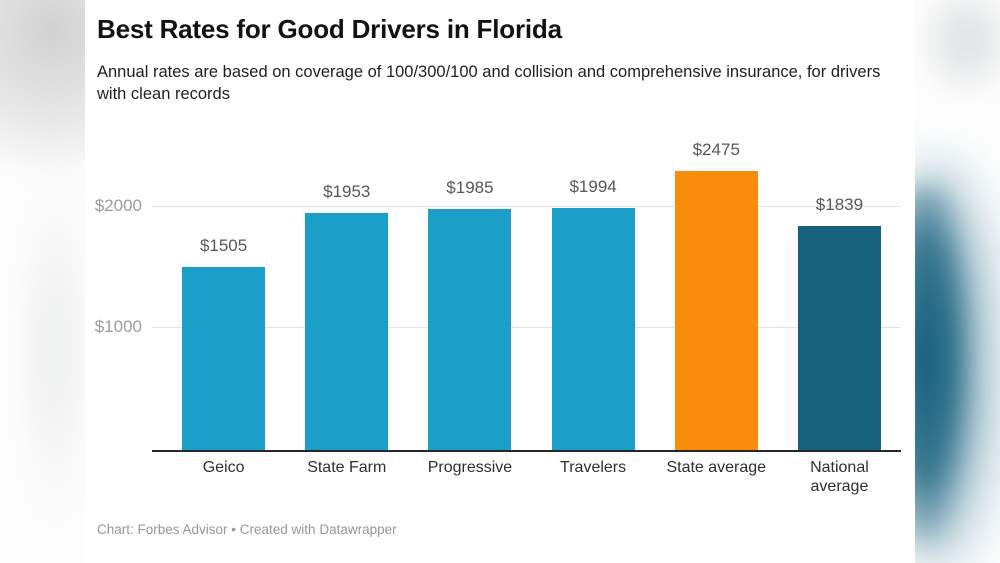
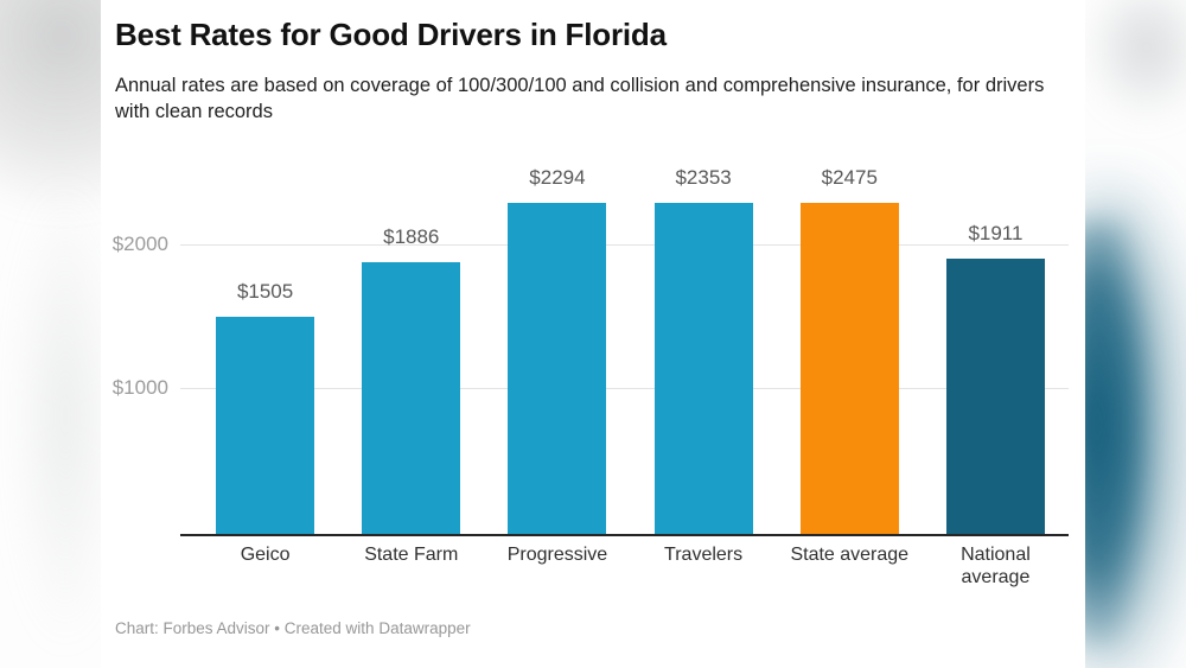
State Farm: $1953 -> $1886
Progressive: $1985 -> $2294
Travelers: $1994 -> $2353
National average: $1839 -> $1911
